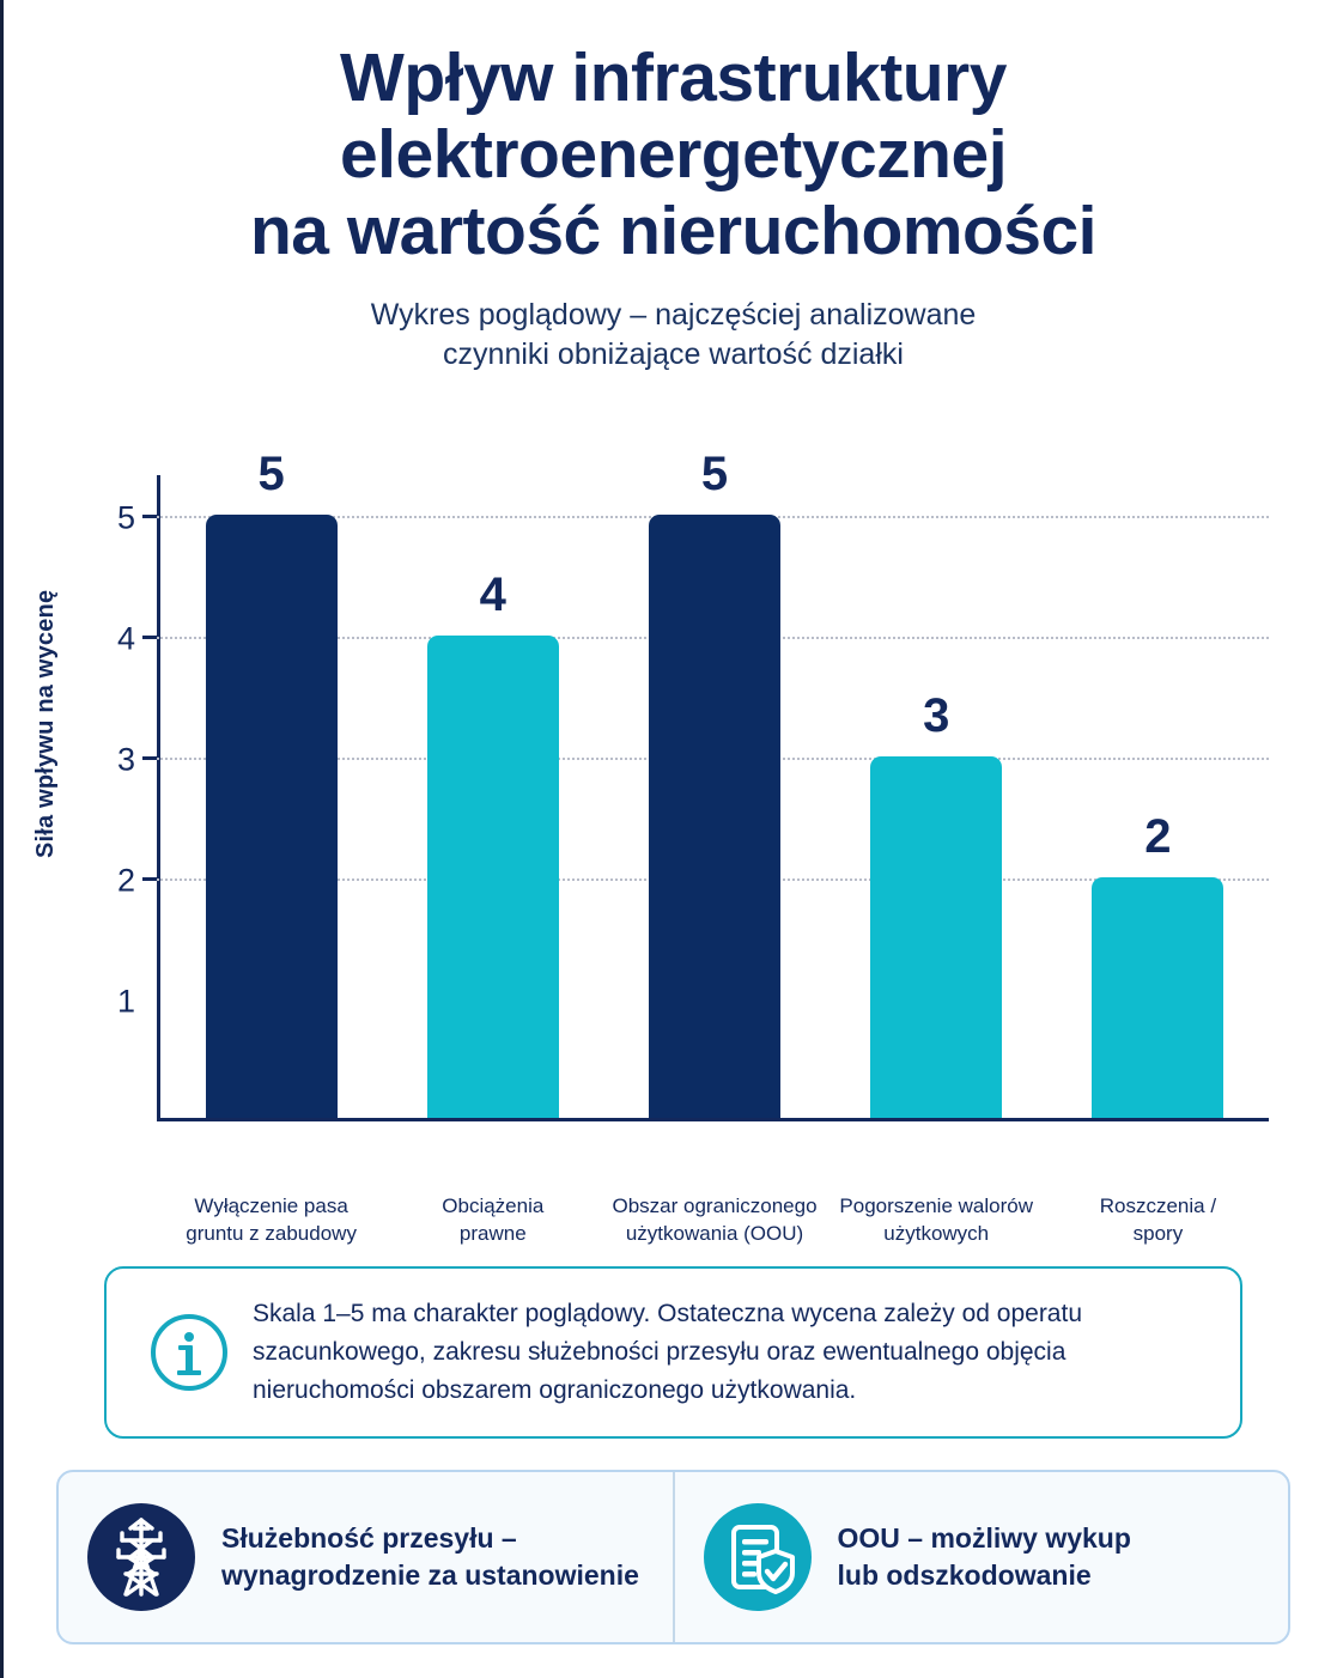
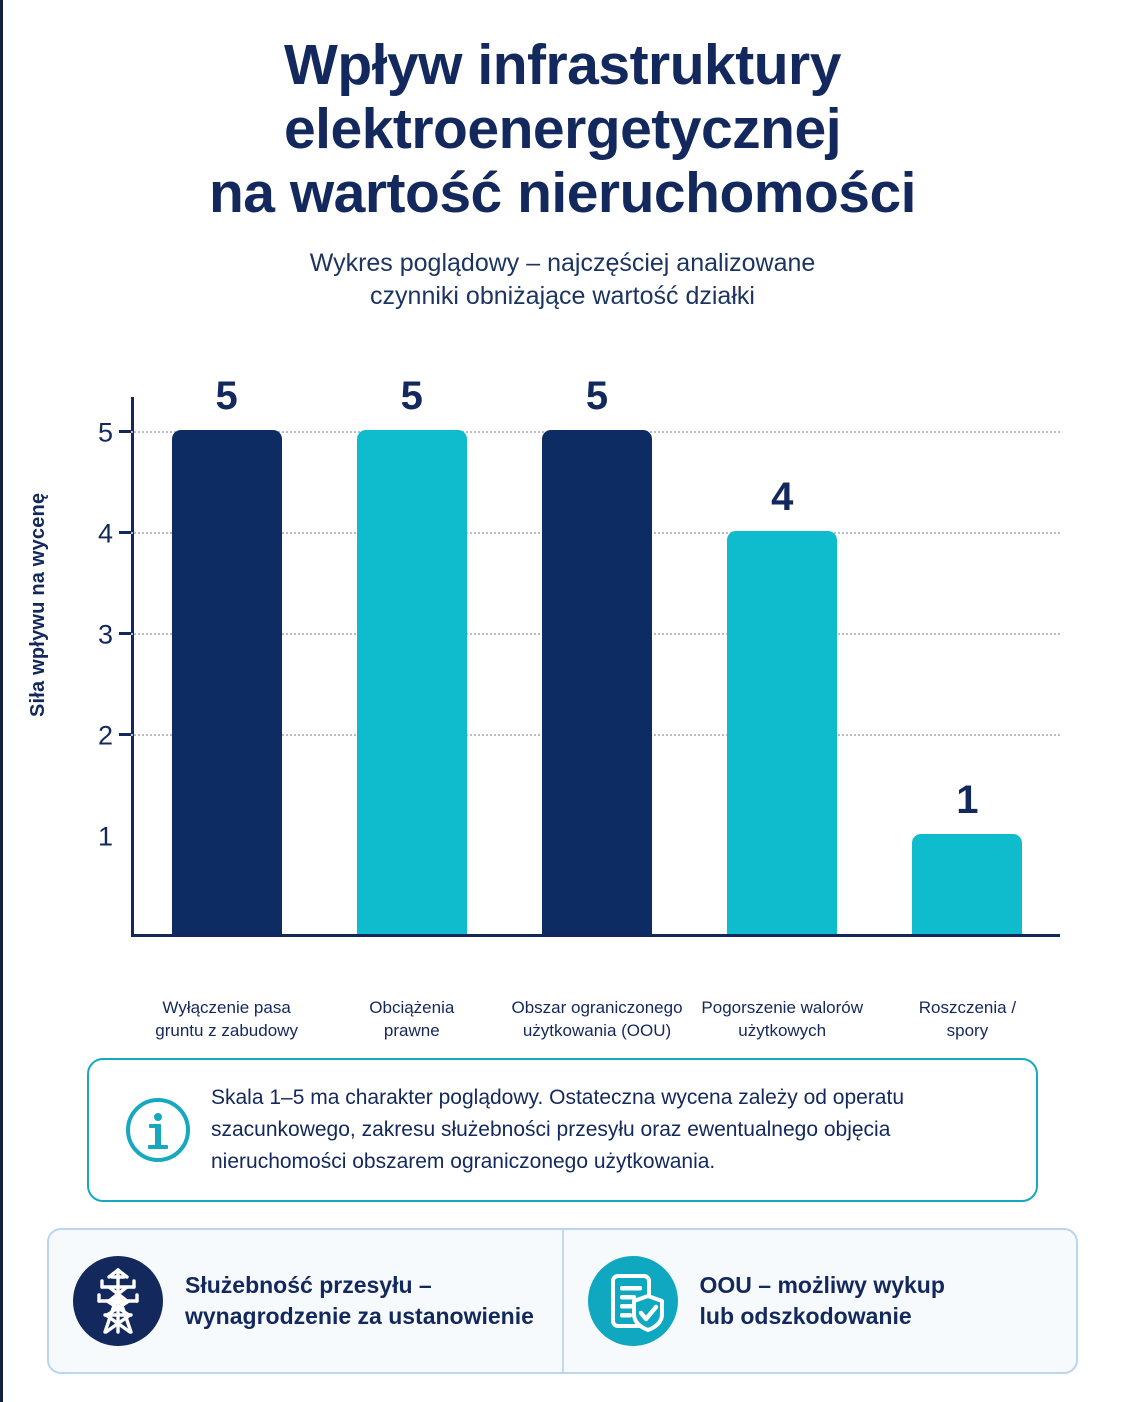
Obciążenia prawne: 4 -> 5
Pogorszenie walorów użytkowych: 3 -> 4
Roszczenia / spory: 2 -> 1
